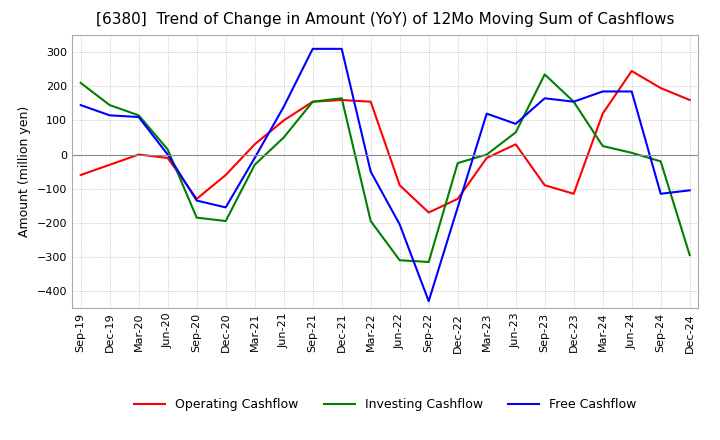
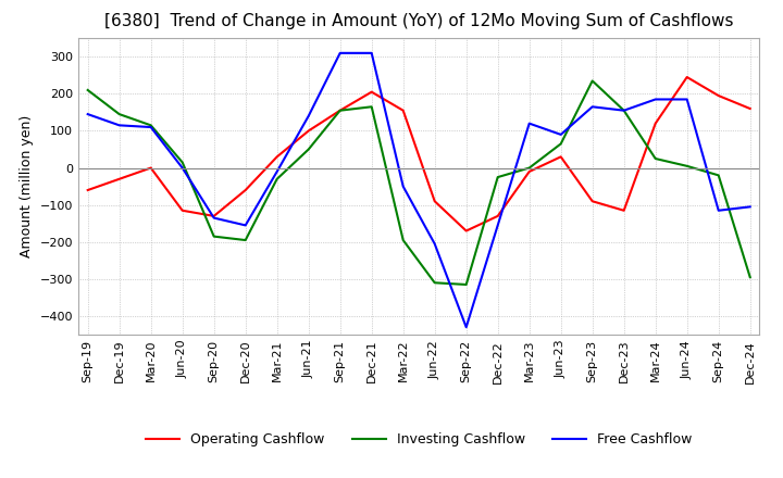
Operating Cashflow/Jun-20: -10 -> -115
Operating Cashflow/Dec-21: 160 -> 205
